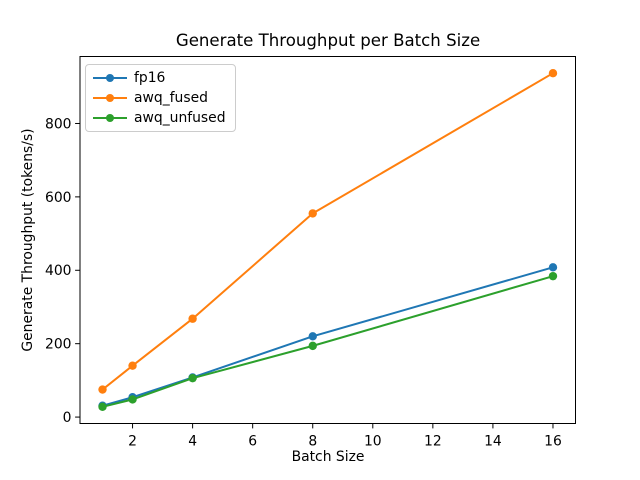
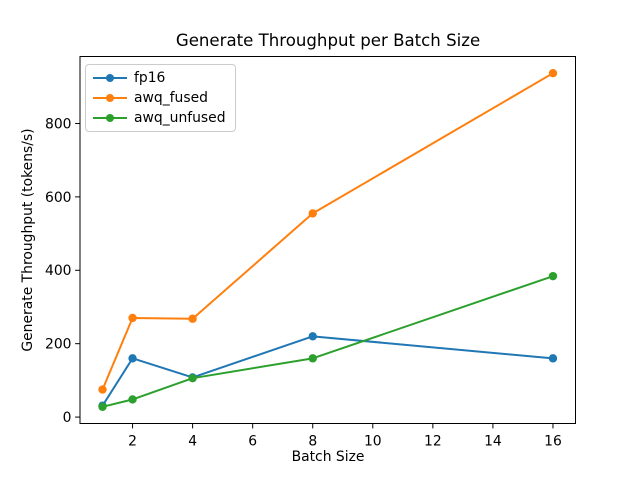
fp16/2: 50 -> 160
awq_fused/2: 140 -> 270
awq_unfused/8: 190 -> 160
fp16/16: 410 -> 160
